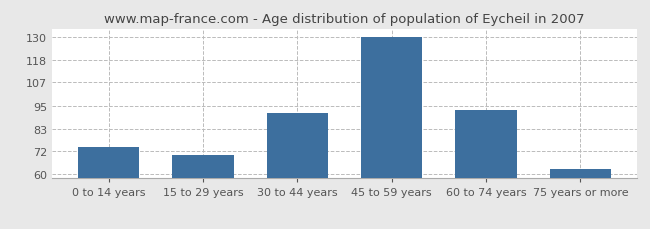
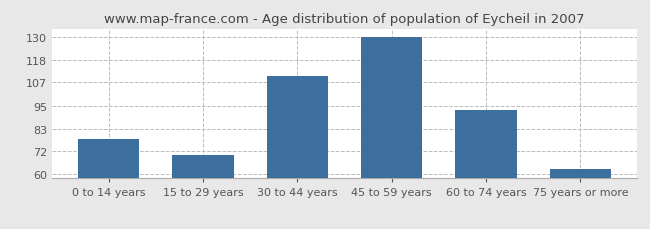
0 to 14 years: 74 -> 78
30 to 44 years: 91 -> 110
